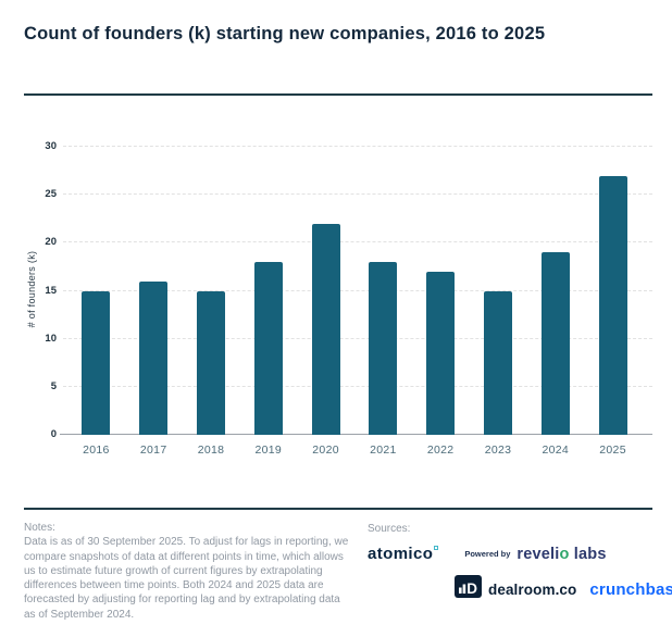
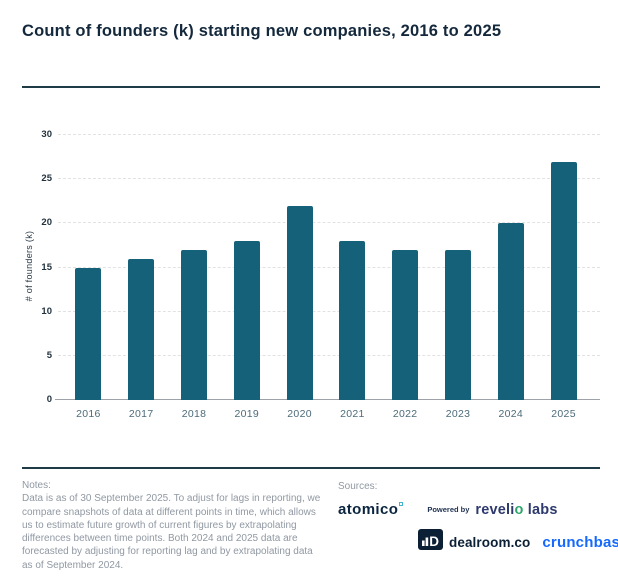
2018: 15 -> 17
2023: 15 -> 17
2024: 19 -> 20
